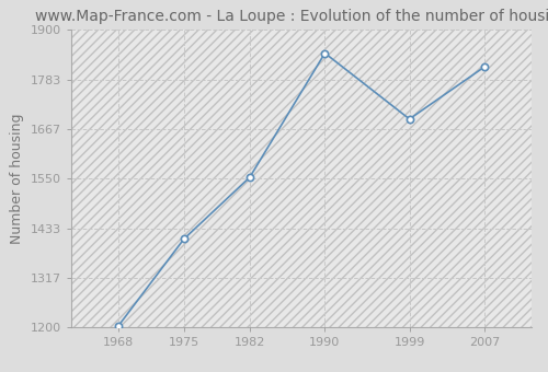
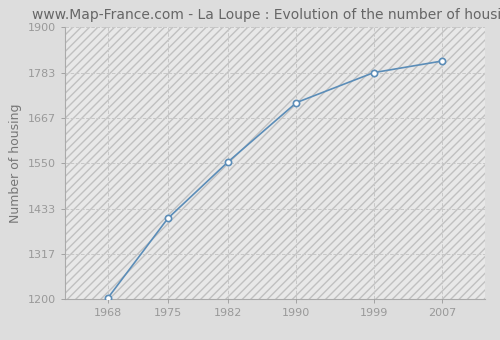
1990: 1845 -> 1706
1999: 1690 -> 1783
